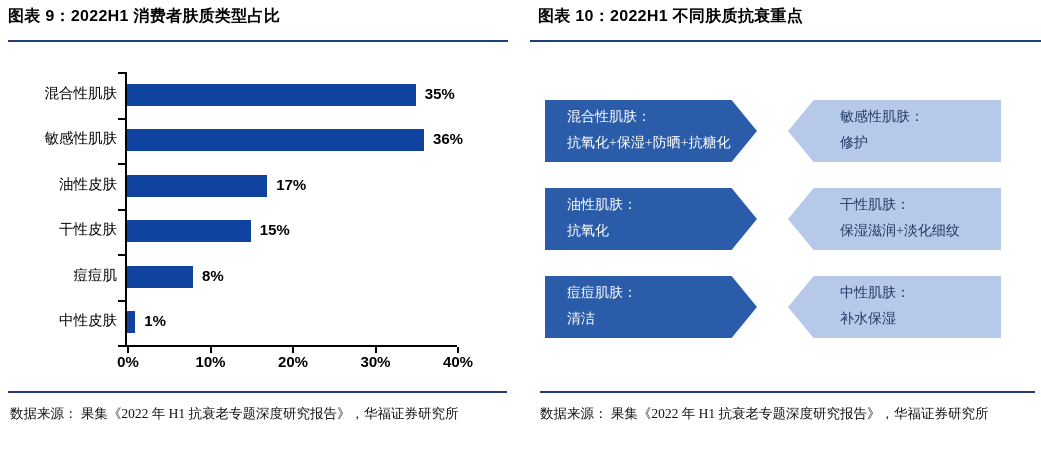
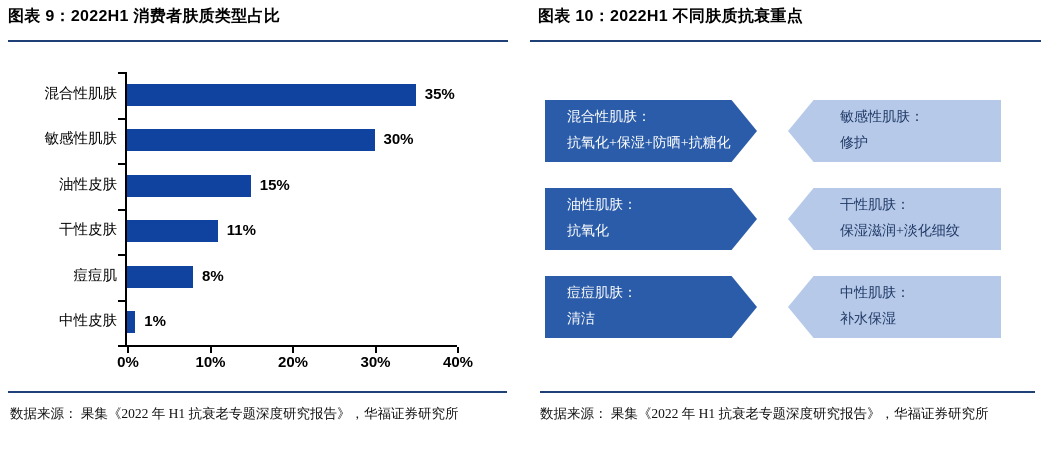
敏感性肌肤: 36% -> 30%
油性皮肤: 17% -> 15%
干性皮肤: 15% -> 11%
